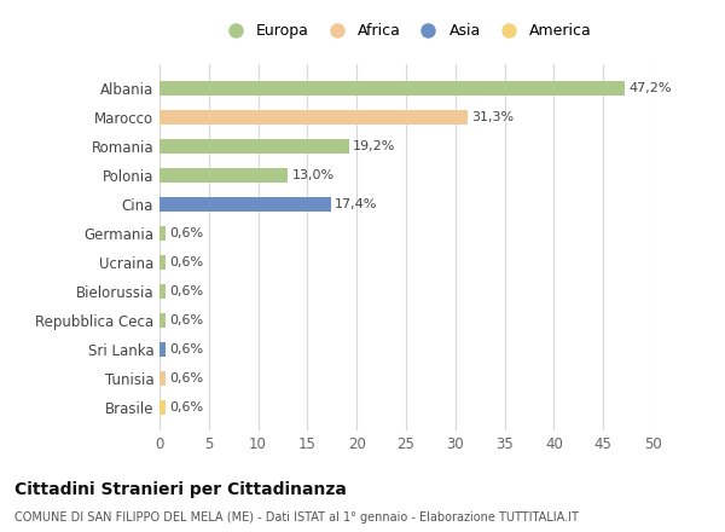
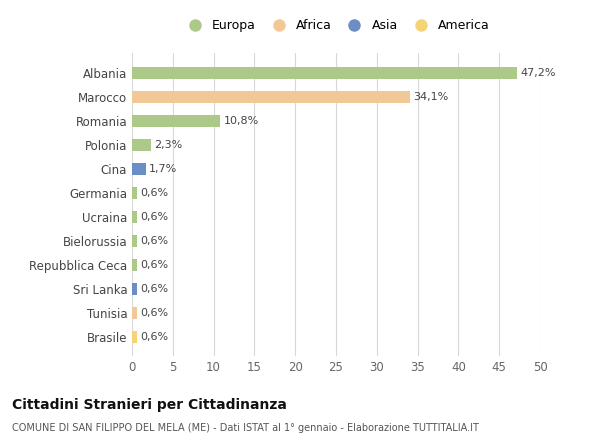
Marocco: 31,3% -> 34,1%
Romania: 19,2% -> 10,8%
Polonia: 13,0% -> 2,3%
Cina: 17,4% -> 1,7%
